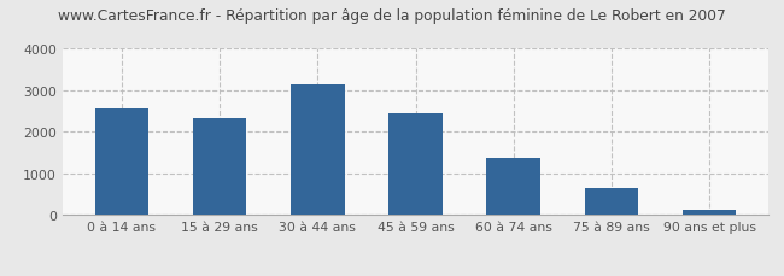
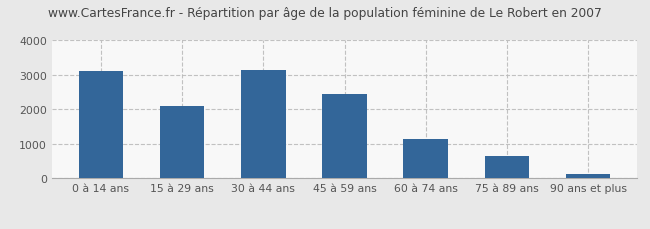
0 à 14 ans: 2560 -> 3100
15 à 29 ans: 2340 -> 2100
60 à 74 ans: 1360 -> 1150
